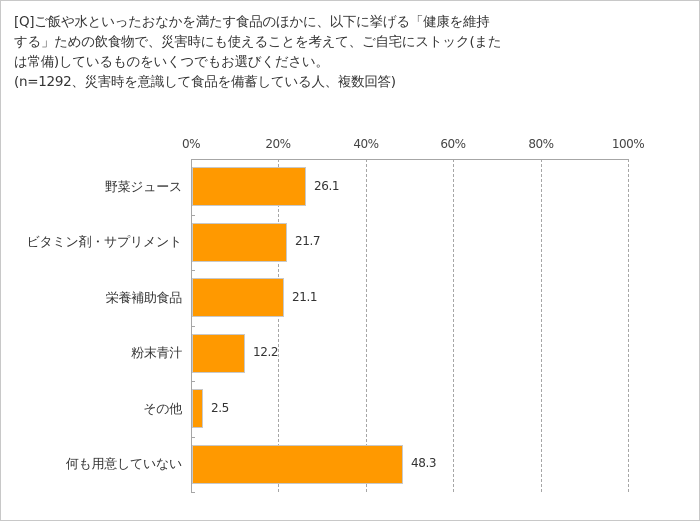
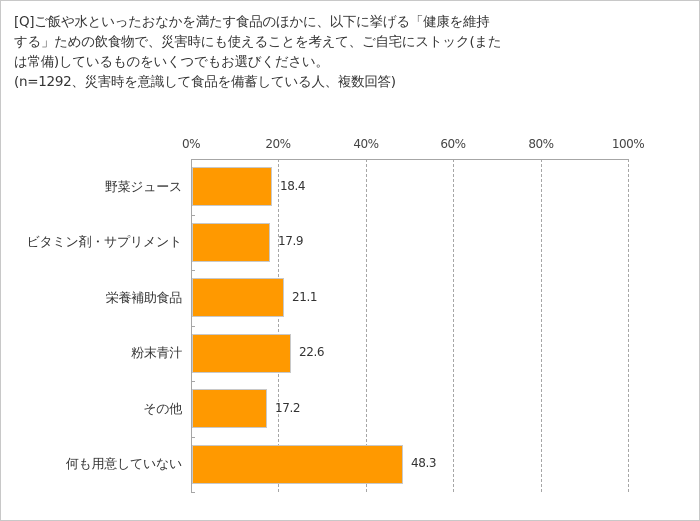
野菜ジュース: 26.1 -> 18.4
ビタミン剤・サプリメント: 21.7 -> 17.9
粉末青汁: 12.2 -> 22.6
その他: 2.5 -> 17.2
